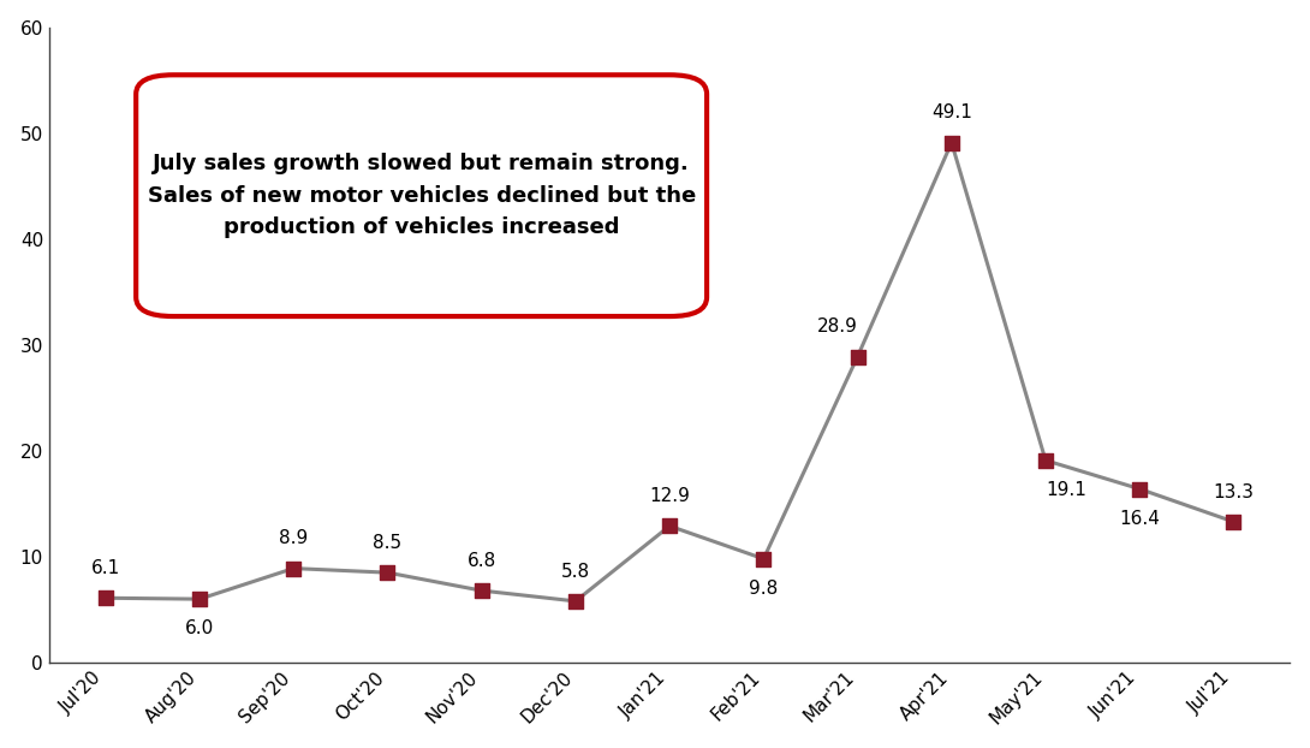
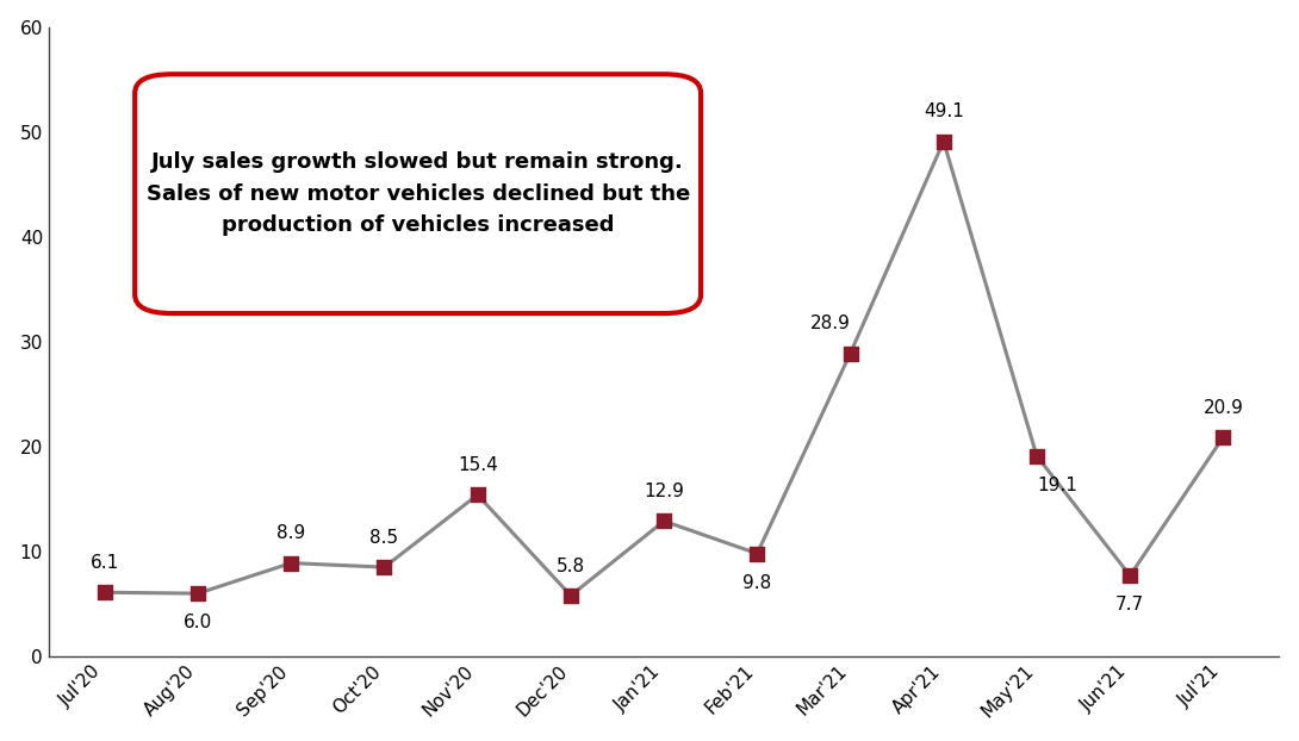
Nov'20: 6.8 -> 15.4
Jun'21: 16.4 -> 7.7
Jul'21: 13.3 -> 20.9
